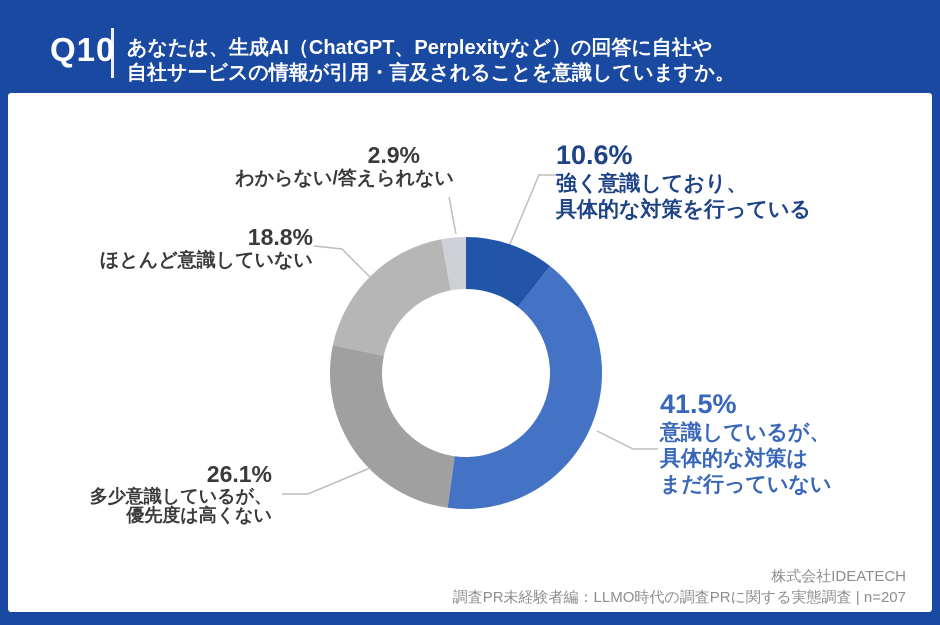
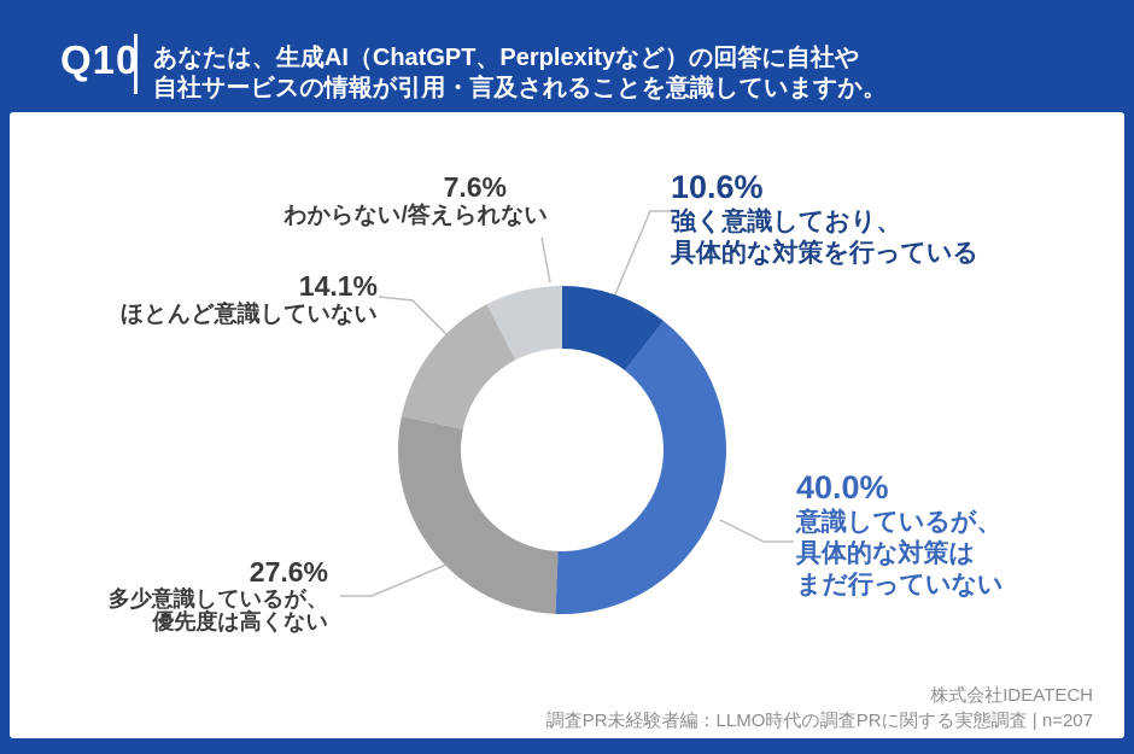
意識しているが、具体的な対策はまだ行っていない: 41.5% -> 40.0%
多少意識しているが、優先度は高くない: 26.1% -> 27.6%
ほとんど意識していない: 18.8% -> 14.1%
わからない/答えられない: 2.9% -> 7.6%
